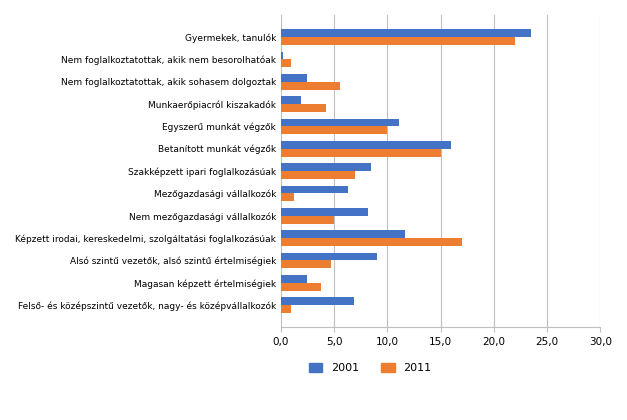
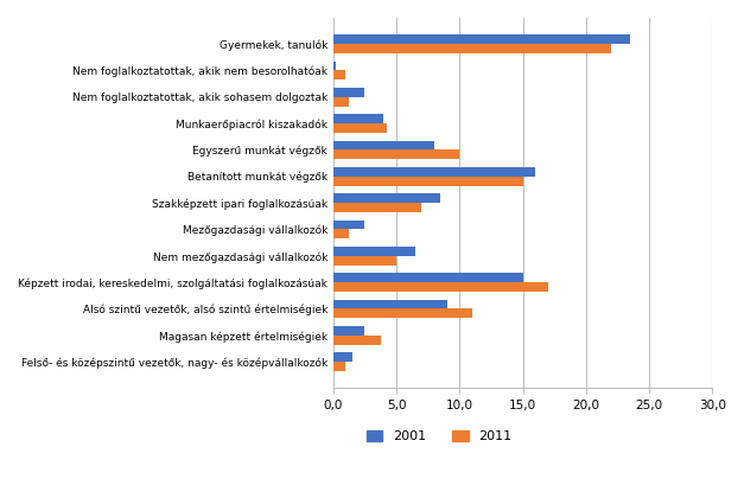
2011/Nem foglalkoztatottak, akik sohasem dolgoztak: 5,6 -> 1,2
2001/Munkaerőpiacról kiszakadók: 1,9 -> 4,0
2001/Egyszerű munkát végzők: 11,1 -> 8,0
2001/Mezőgazdasági vállalkozók: 6,3 -> 2,5
2001/Nem mezőgazdasági vállalkozók: 8,2 -> 6,5
2001/Képzett irodai, kereskedelmi, szolgáltatási foglalkozásúak: 11,7 -> 15,0
2011/Alsó szintű vezetők, alsó szintű értelmiségiek: 4,7 -> 11,0
2001/Felső- és középszintű vezetők, nagy- és középvállalkozók: 6,9 -> 1,5
